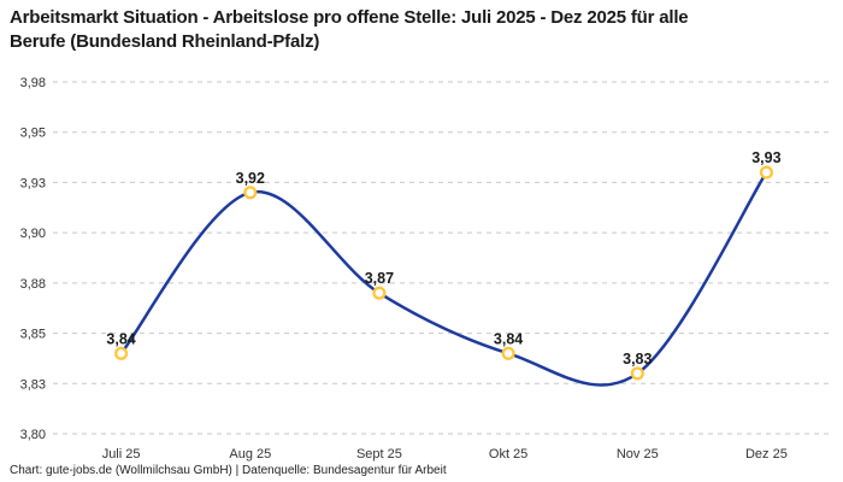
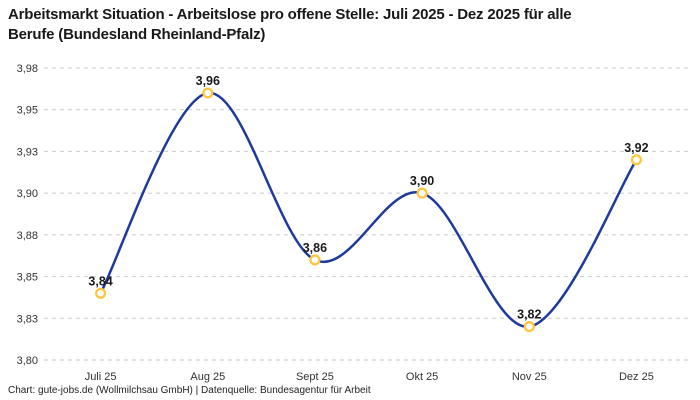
Aug 25: 3,92 -> 3,96
Sept 25: 3,87 -> 3,86
Okt 25: 3,84 -> 3,90
Nov 25: 3,83 -> 3,82
Dez 25: 3,93 -> 3,92
